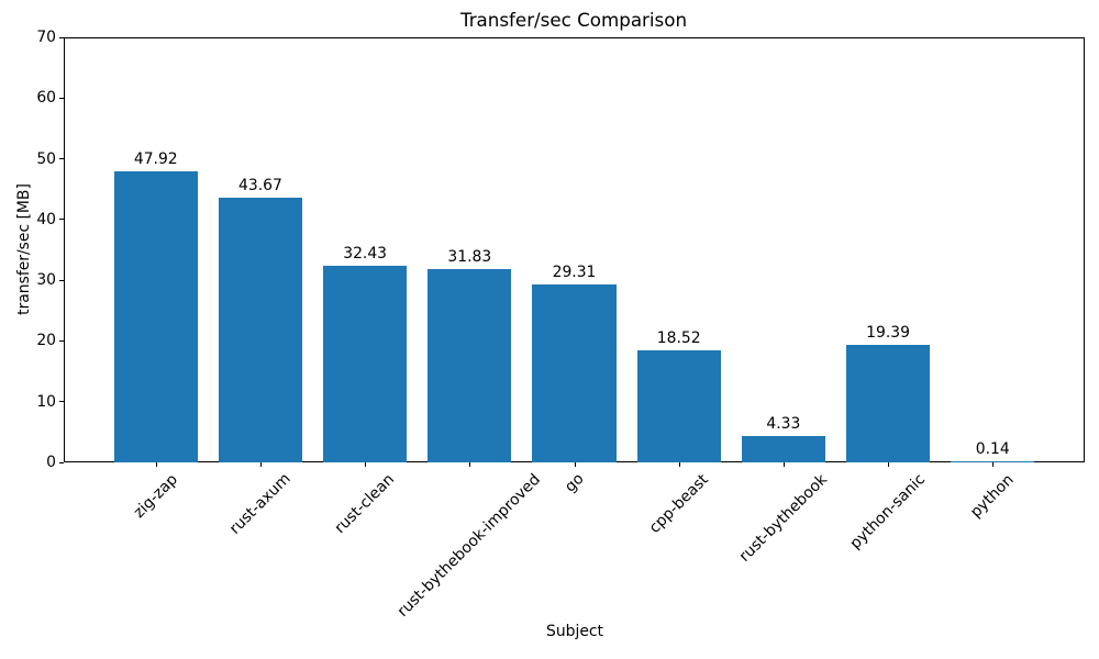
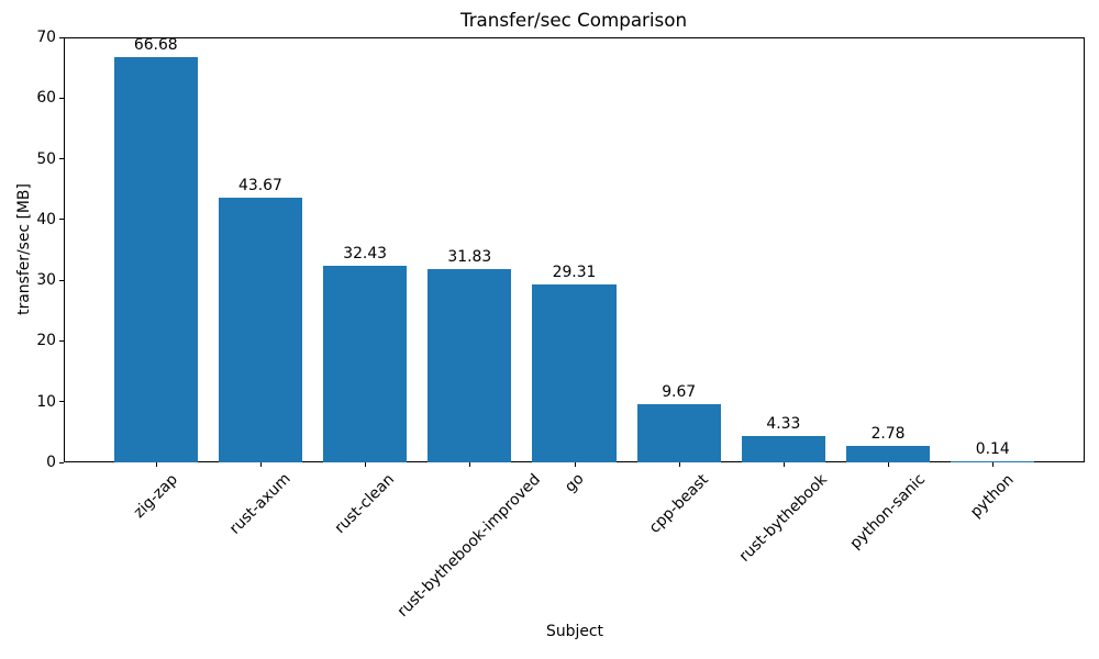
zig-zap: 47.92 -> 66.68
cpp-beast: 18.52 -> 9.67
python-sanic: 19.39 -> 2.78
